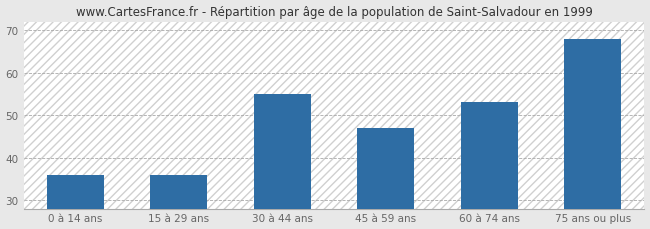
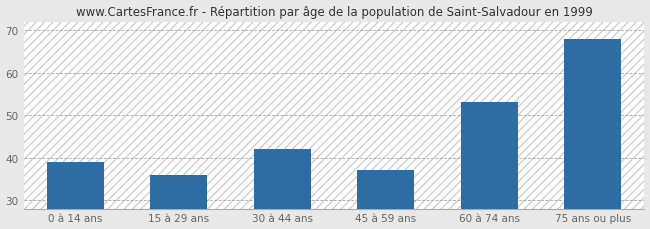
0 à 14 ans: 36 -> 39
30 à 44 ans: 55 -> 42
45 à 59 ans: 47 -> 37
